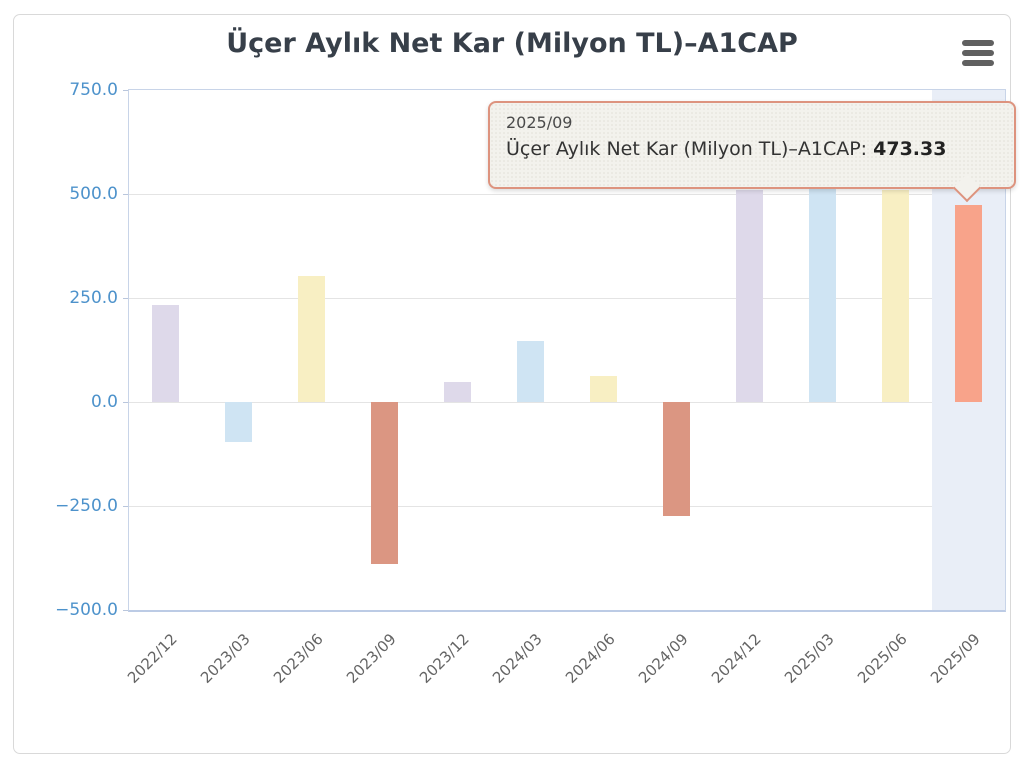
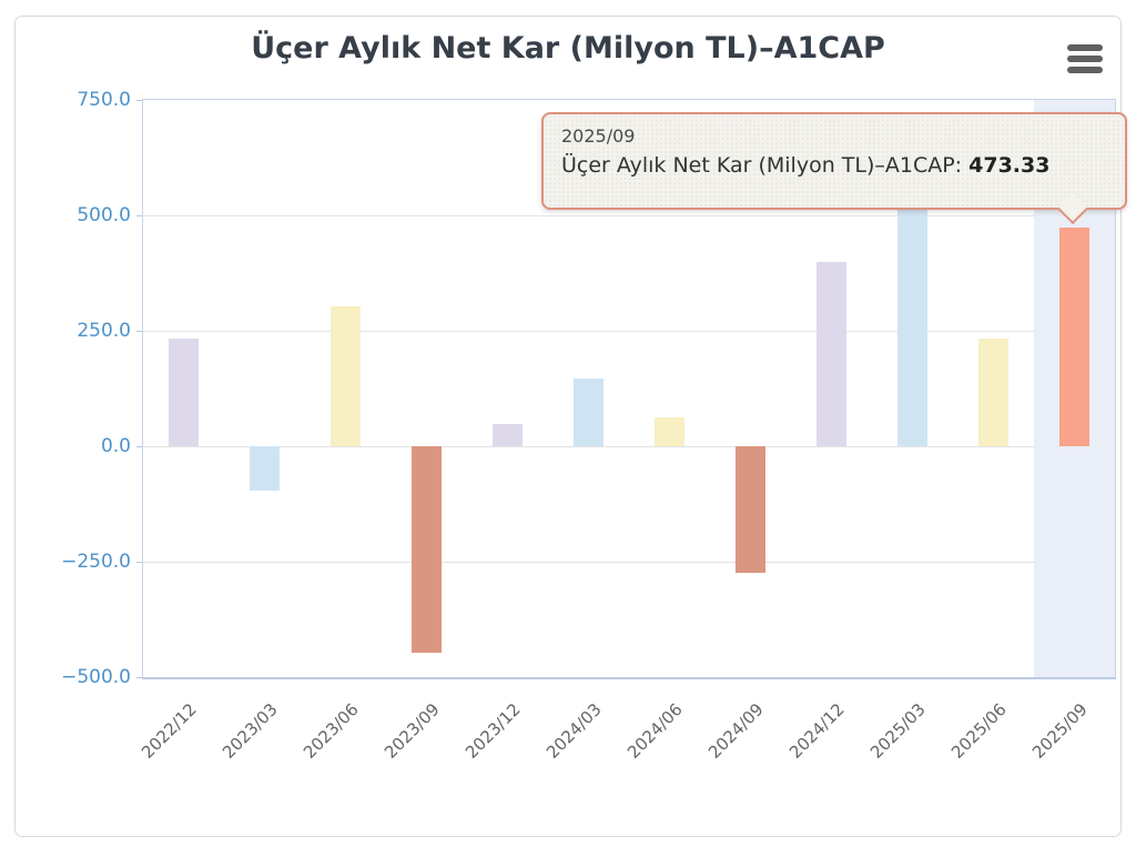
2023/09: -390 -> -450
2024/12: 510 -> 400
2025/06: 510 -> 230
